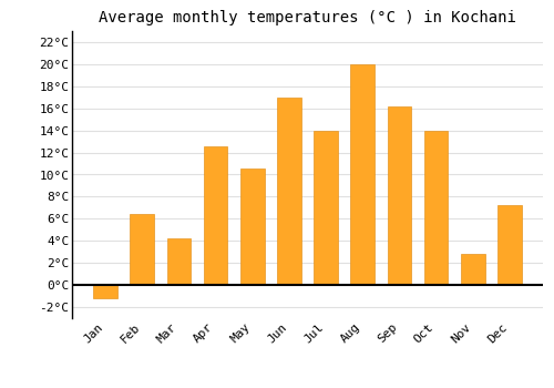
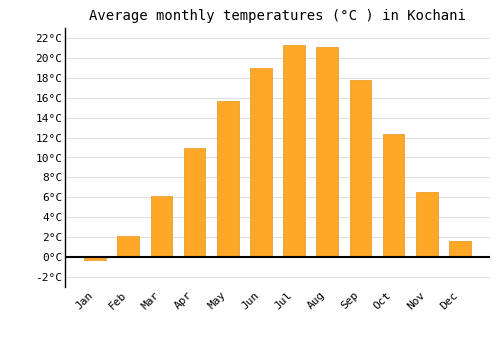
Jan: -1.2°C -> -0.3°C
Feb: 6.4°C -> 2.1°C
Mar: 4.2°C -> 6.1°C
Apr: 12.6°C -> 11.0°C
May: 10.6°C -> 15.7°C
Jun: 17.0°C -> 19.0°C
Jul: 14.0°C -> 21.3°C
Aug: 20.0°C -> 21.1°C
Sep: 16.2°C -> 17.8°C
Oct: 14.0°C -> 12.4°C
Nov: 2.8°C -> 6.5°C
Dec: 7.2°C -> 1.6°C
